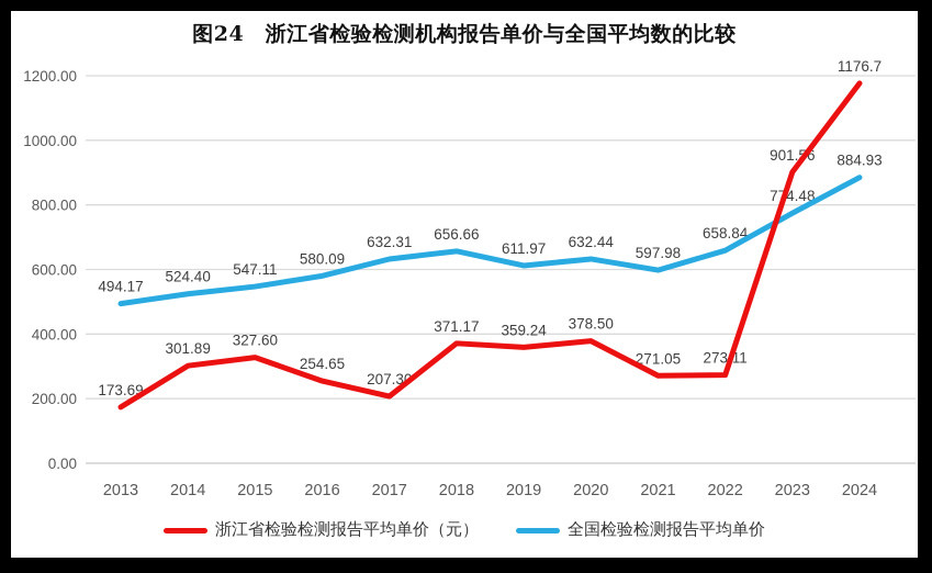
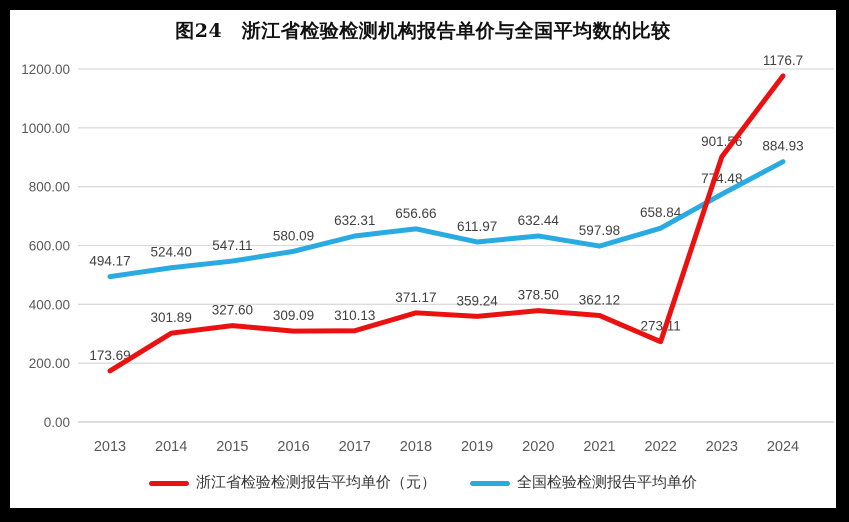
浙江省检验检测报告平均单价（元）/2016: 254.65 -> 309.09
浙江省检验检测报告平均单价（元）/2017: 207.30 -> 310.13
浙江省检验检测报告平均单价（元）/2021: 271.05 -> 362.12
